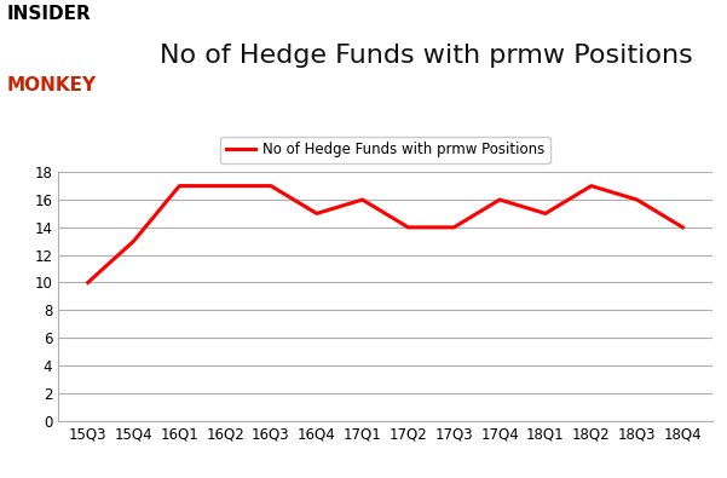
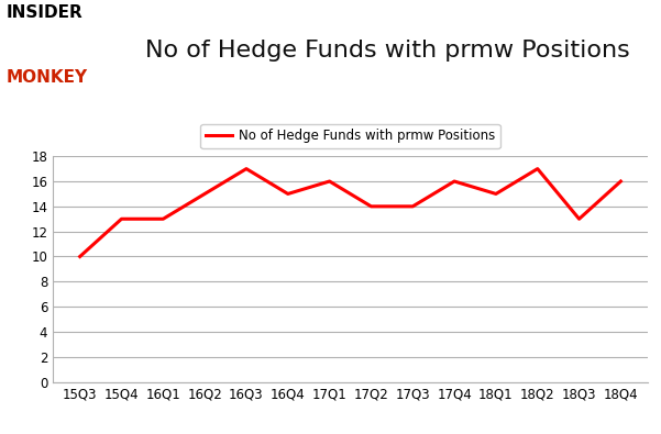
16Q1: 17 -> 13
16Q2: 17 -> 15
18Q3: 16 -> 13
18Q4: 14 -> 16
